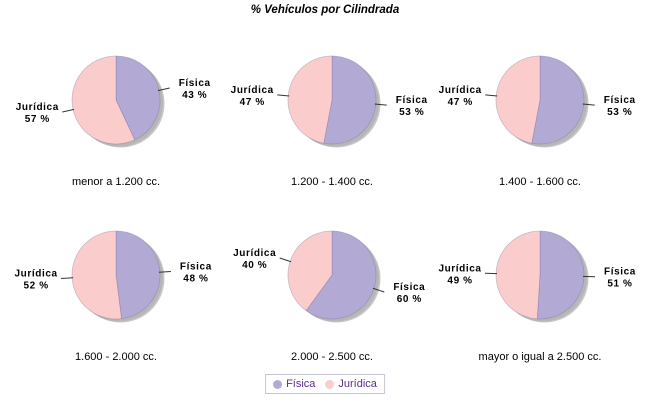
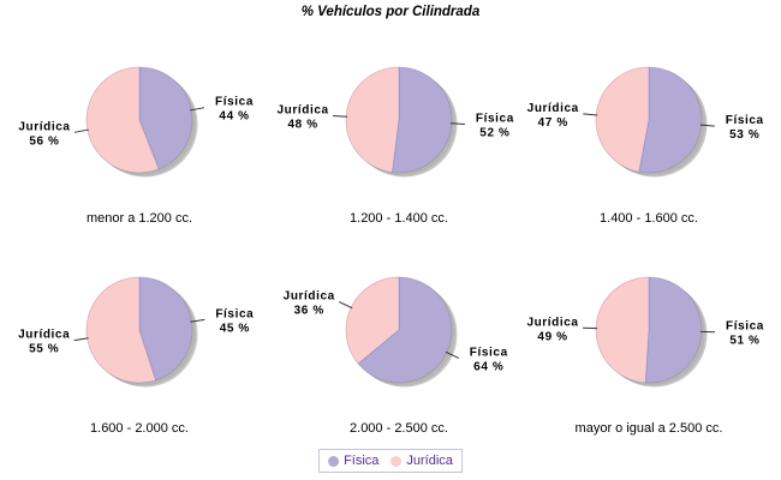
menor a 1.200 cc./Física: 43 -> 44
menor a 1.200 cc./Jurídica: 57 -> 56
1.200 - 1.400 cc./Física: 53 -> 52
1.200 - 1.400 cc./Jurídica: 47 -> 48
1.600 - 2.000 cc./Física: 48 -> 45
1.600 - 2.000 cc./Jurídica: 52 -> 55
2.000 - 2.500 cc./Física: 60 -> 64
2.000 - 2.500 cc./Jurídica: 40 -> 36
